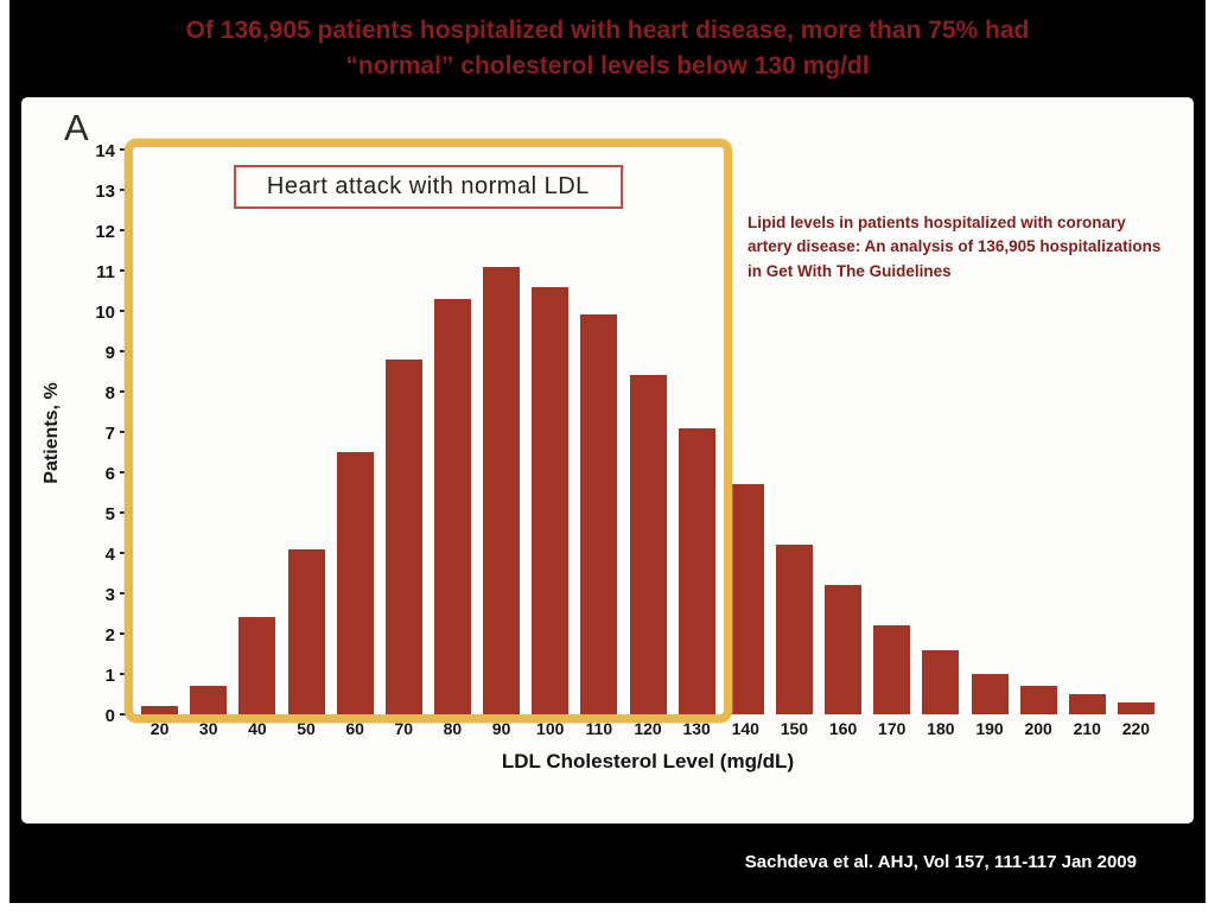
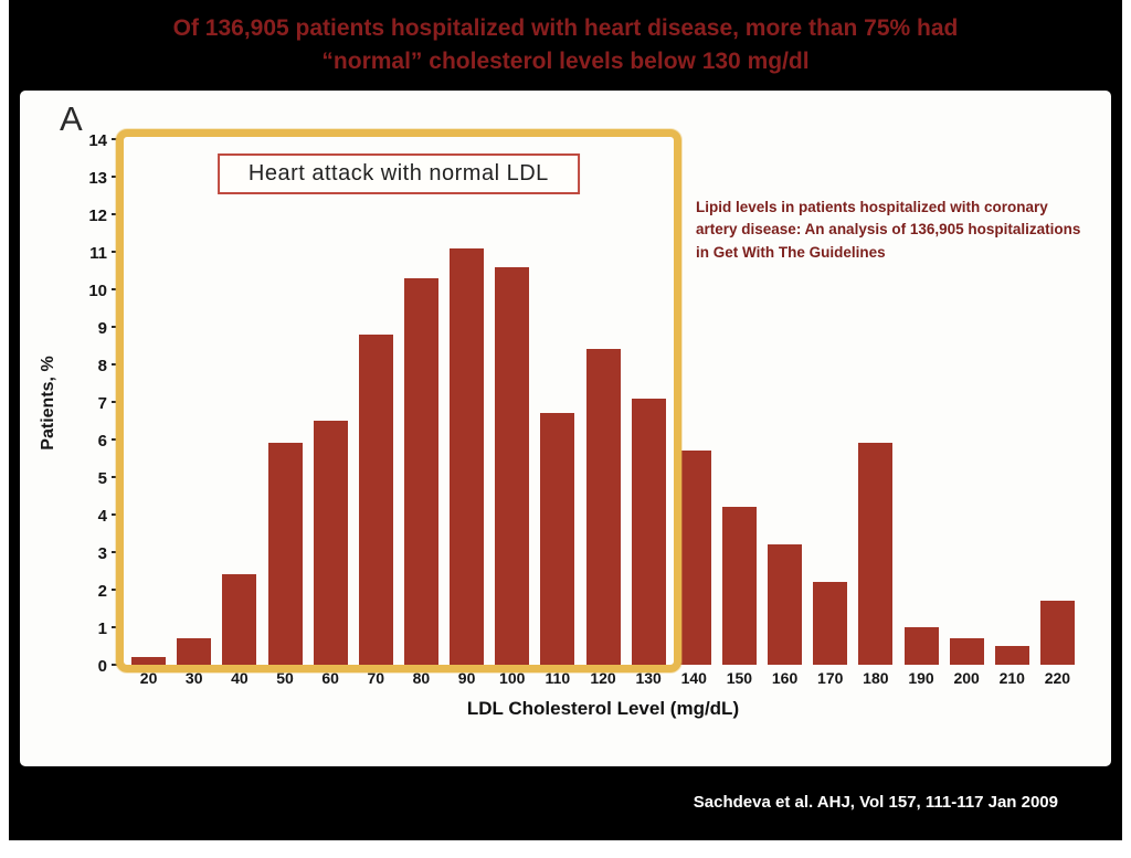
50: 4.1 -> 5.9
110: 9.9 -> 6.7
180: 1.6 -> 5.9
220: 0.3 -> 1.7
